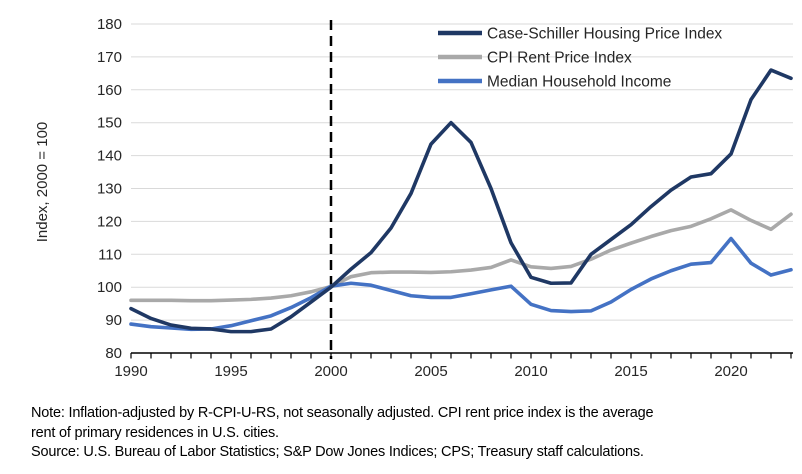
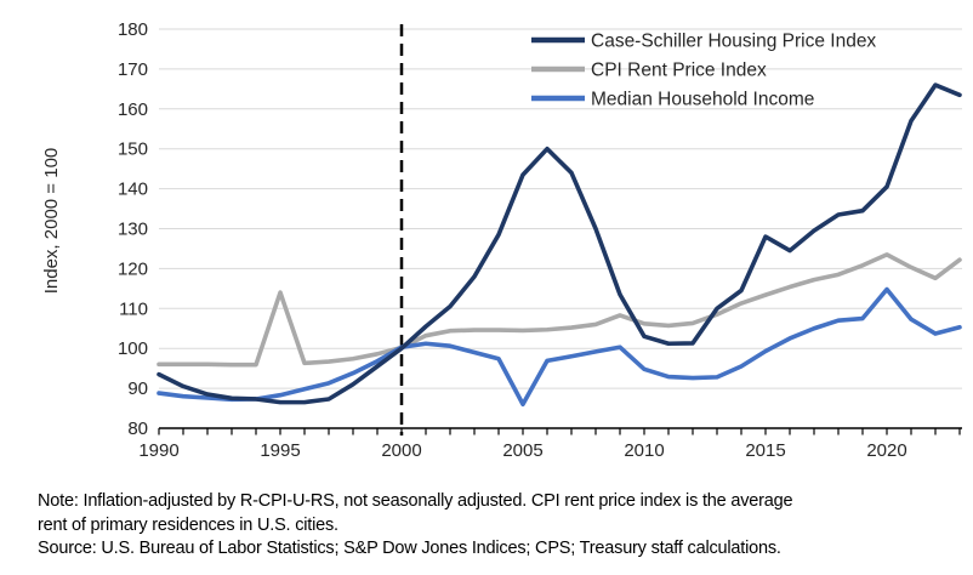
CPI Rent Price Index/1995: 96 -> 114
Median Household Income/2005: 97 -> 86
Case-Schiller Housing Price Index/2015: 119 -> 128
